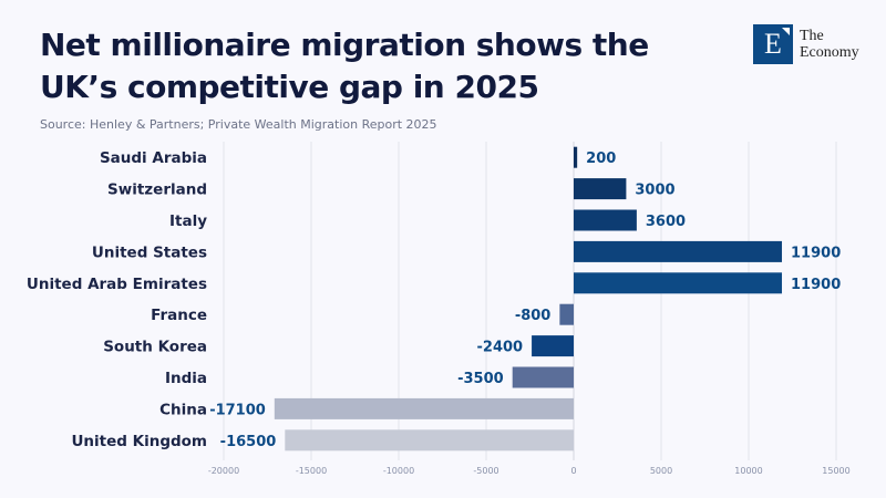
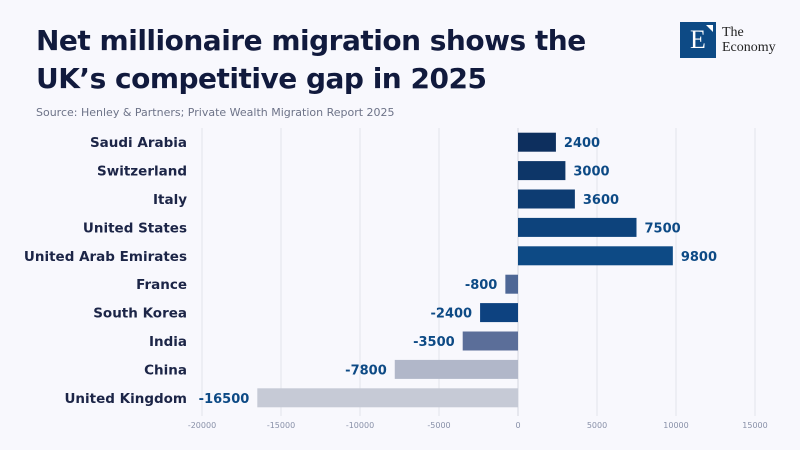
Saudi Arabia: 200 -> 2400
United States: 11900 -> 7500
United Arab Emirates: 11900 -> 9800
China: -17100 -> -7800
